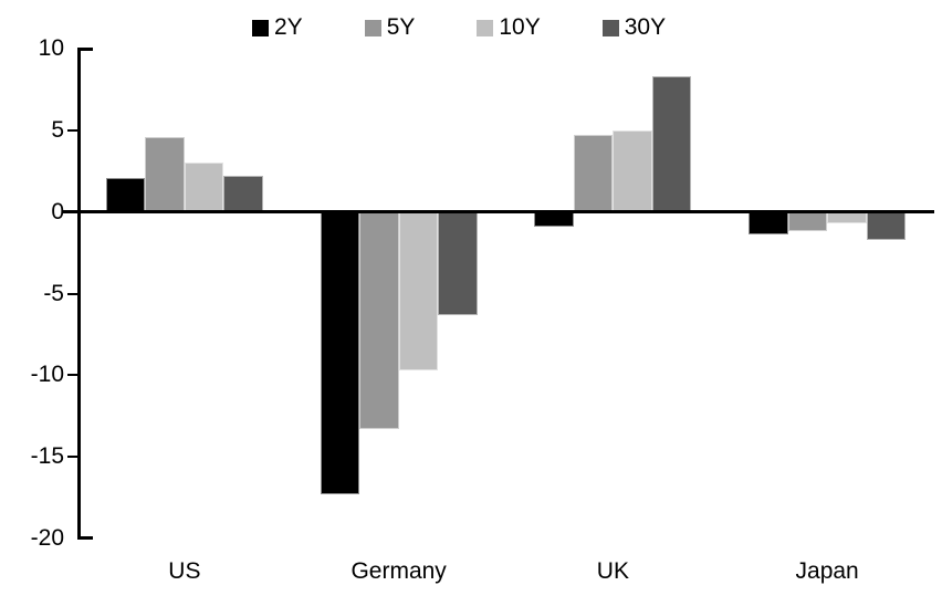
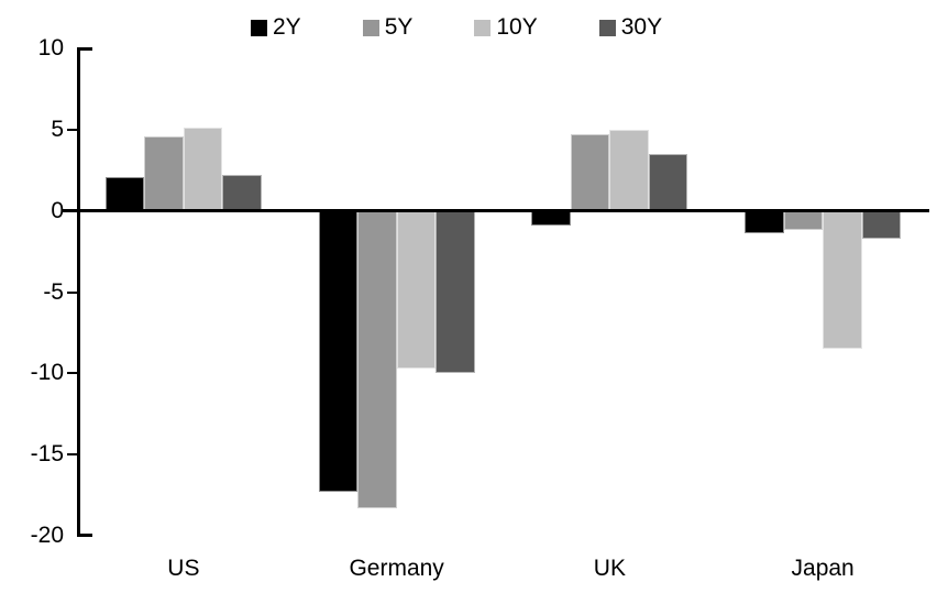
10Y/US: 3.0 -> 5.1
5Y/Germany: -13.3 -> -18.3
30Y/Germany: -6.3 -> -10.0
30Y/UK: 8.3 -> 3.5
10Y/Japan: -0.7 -> -8.5
